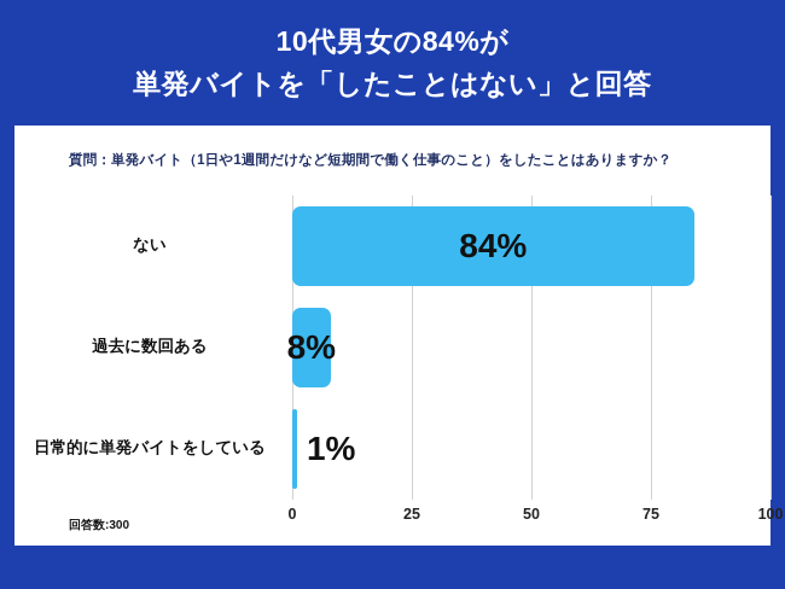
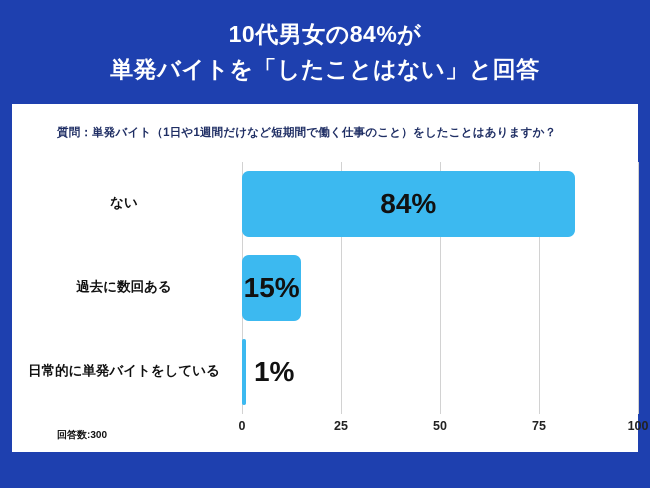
過去に数回ある: 8% -> 15%
